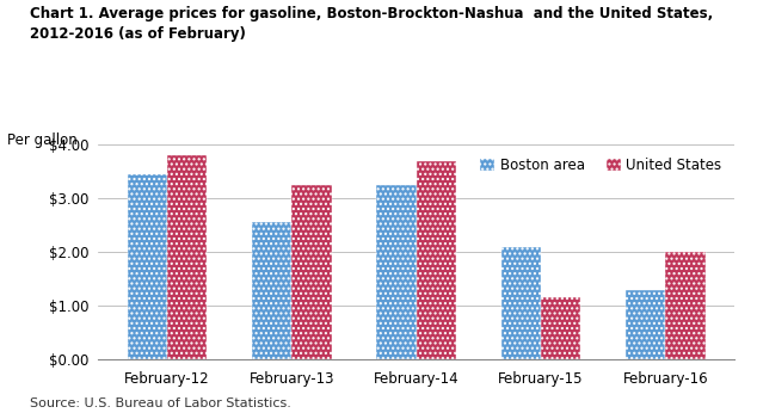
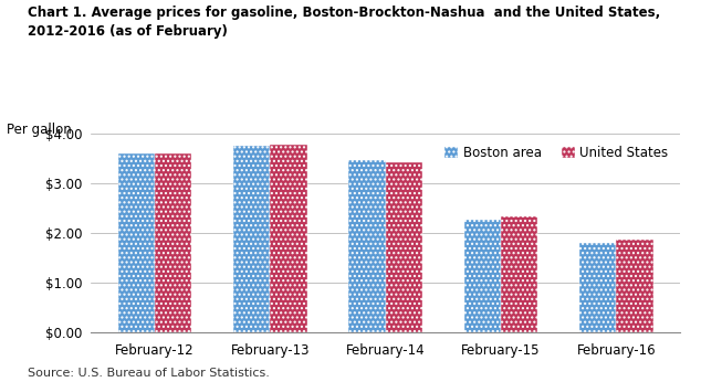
Boston area/February-12: $3.45 -> $3.60
United States/February-12: $3.80 -> $3.60
Boston area/February-13: $2.55 -> $3.75
United States/February-13: $3.25 -> $3.77
Boston area/February-14: $3.25 -> $3.47
United States/February-14: $3.70 -> $3.42
Boston area/February-15: $2.10 -> $2.27
United States/February-15: $1.15 -> $2.33
Boston area/February-16: $1.30 -> $1.80
United States/February-16: $2.00 -> $1.87
